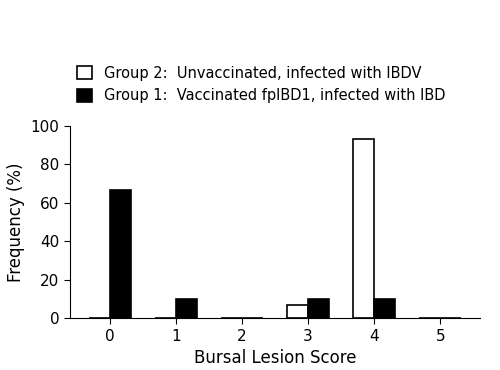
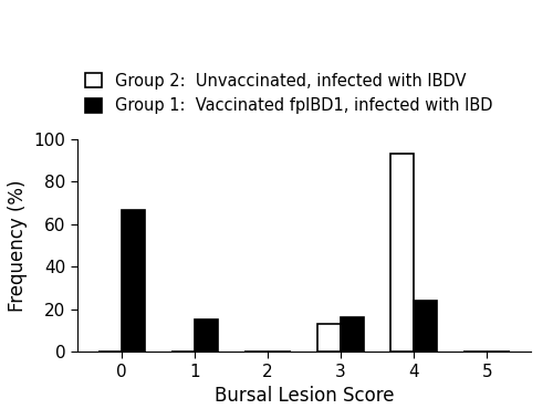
Group 1: Vaccinated fpIBD1, infected with IBD/1: 10 -> 15
Group 2: Unvaccinated, infected with IBDV/3: 7 -> 13
Group 1: Vaccinated fpIBD1, infected with IBD/3: 10 -> 16
Group 1: Vaccinated fpIBD1, infected with IBD/4: 10 -> 24
